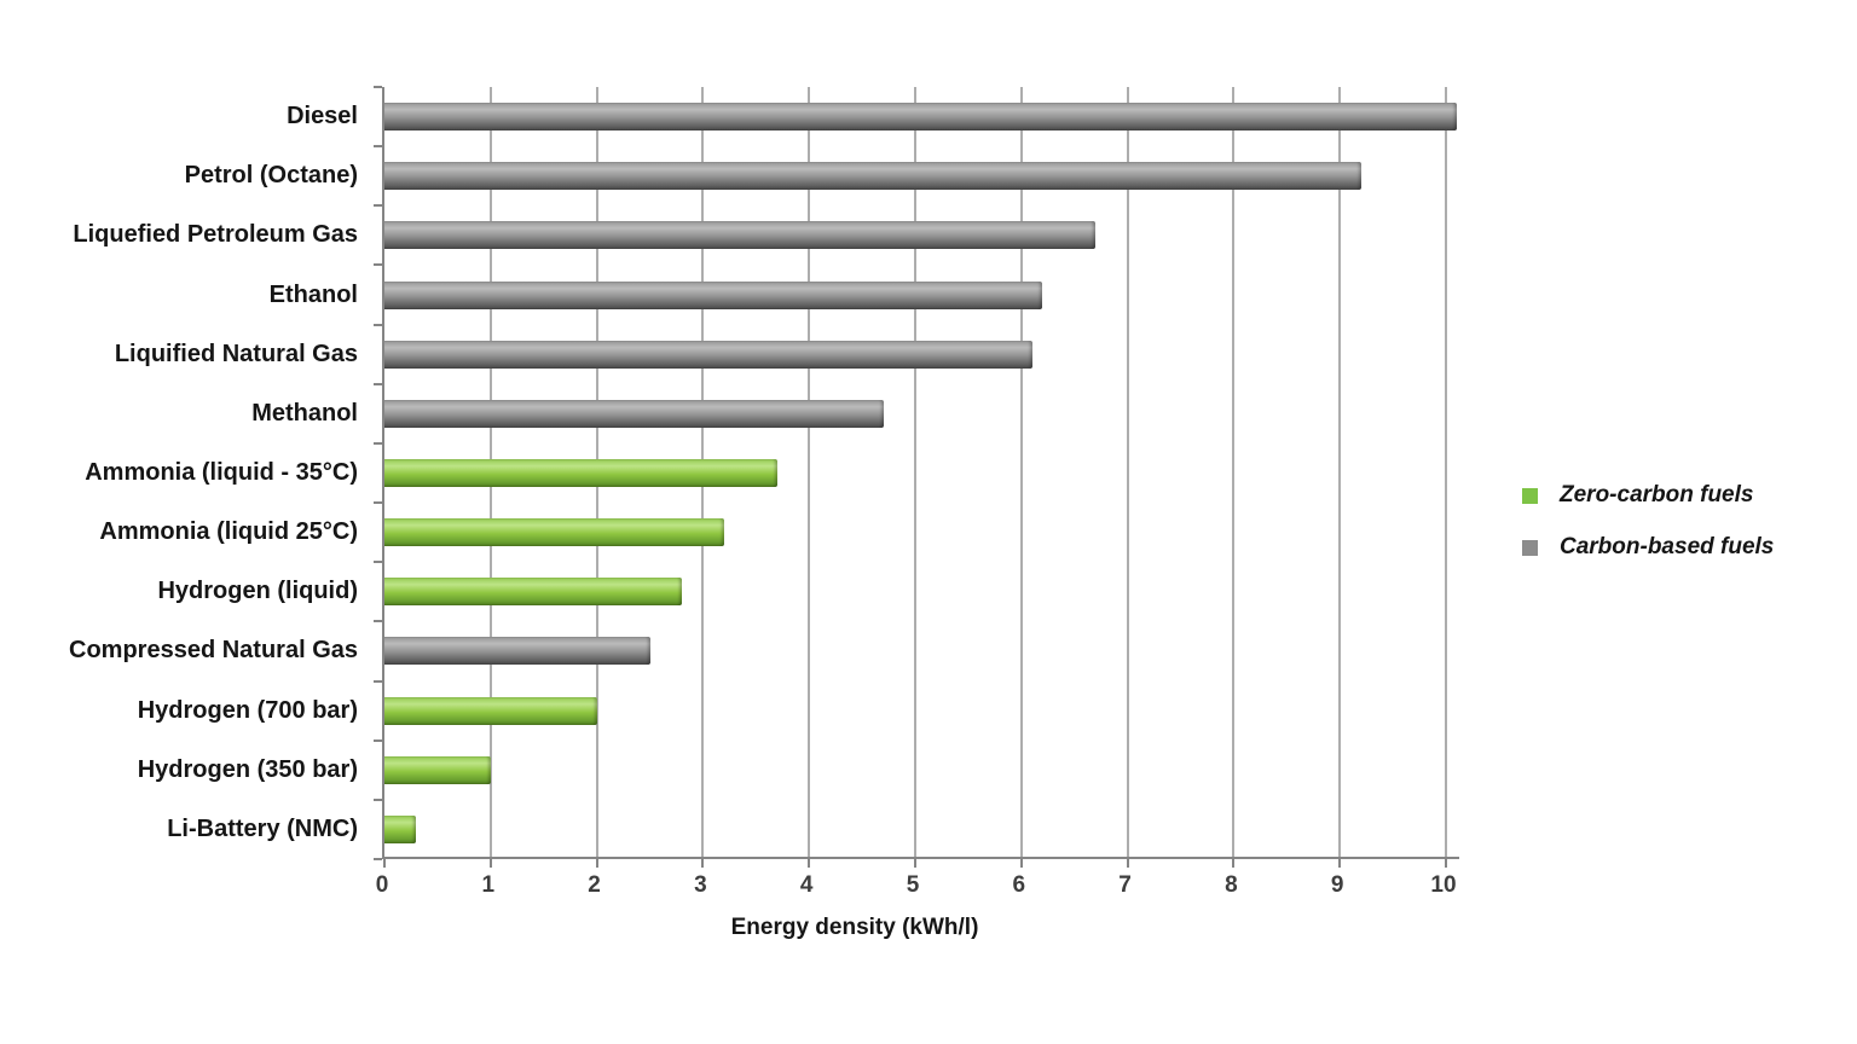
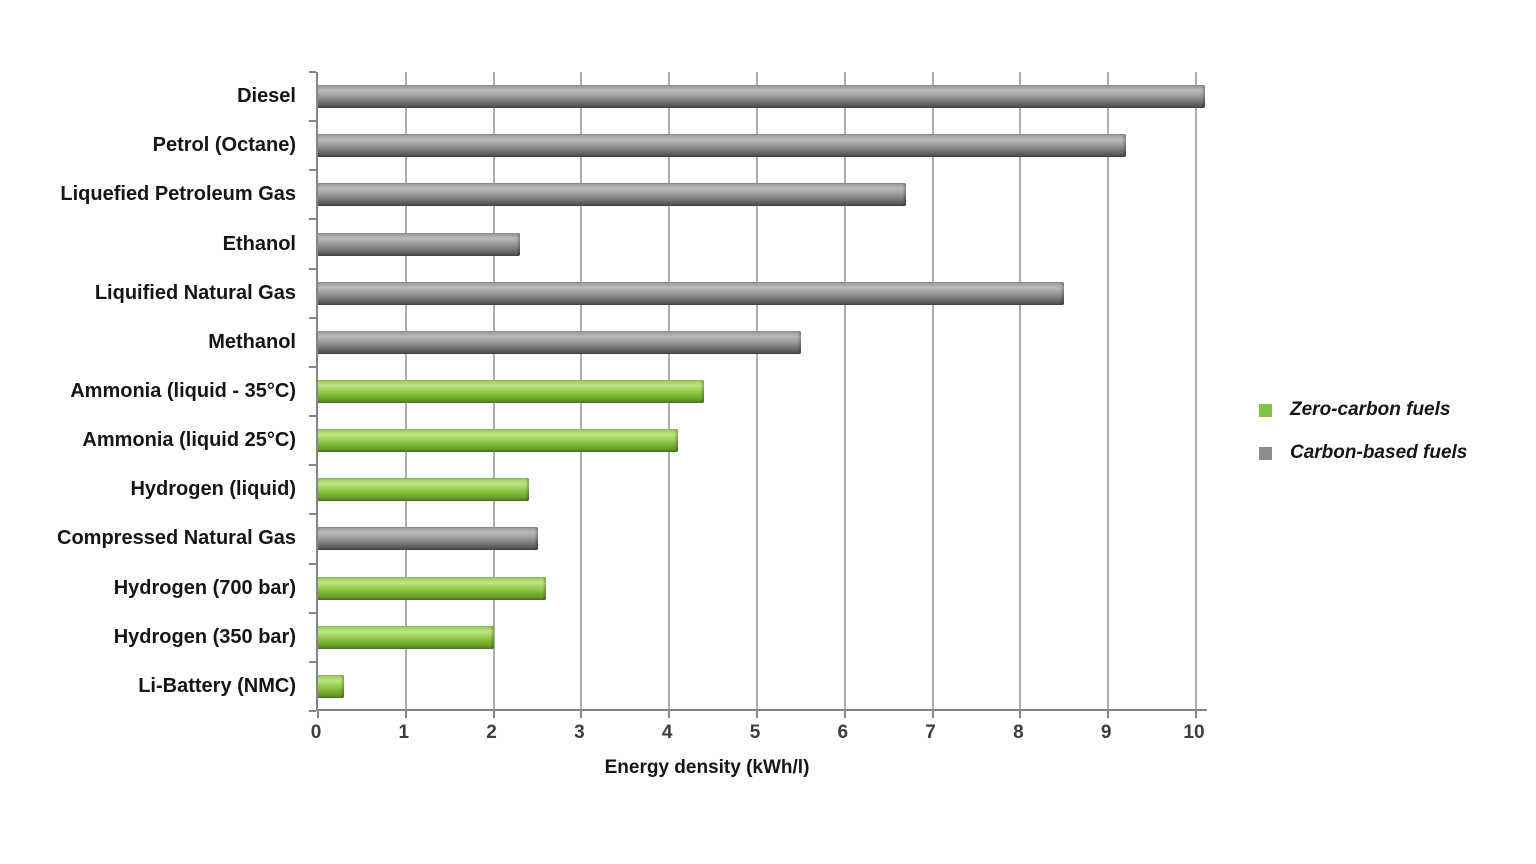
Ethanol: 6.2 -> 2.3
Liquified Natural Gas: 6.1 -> 8.5
Methanol: 4.7 -> 5.5
Ammonia (liquid - 35°C): 3.7 -> 4.4
Ammonia (liquid 25°C): 3.2 -> 4.1
Hydrogen (liquid): 2.8 -> 2.4
Hydrogen (700 bar): 2.0 -> 2.6
Hydrogen (350 bar): 1.0 -> 2.0
